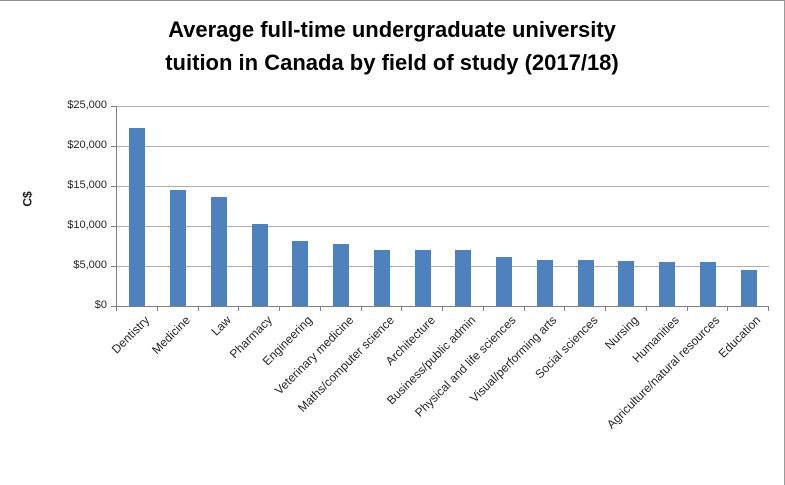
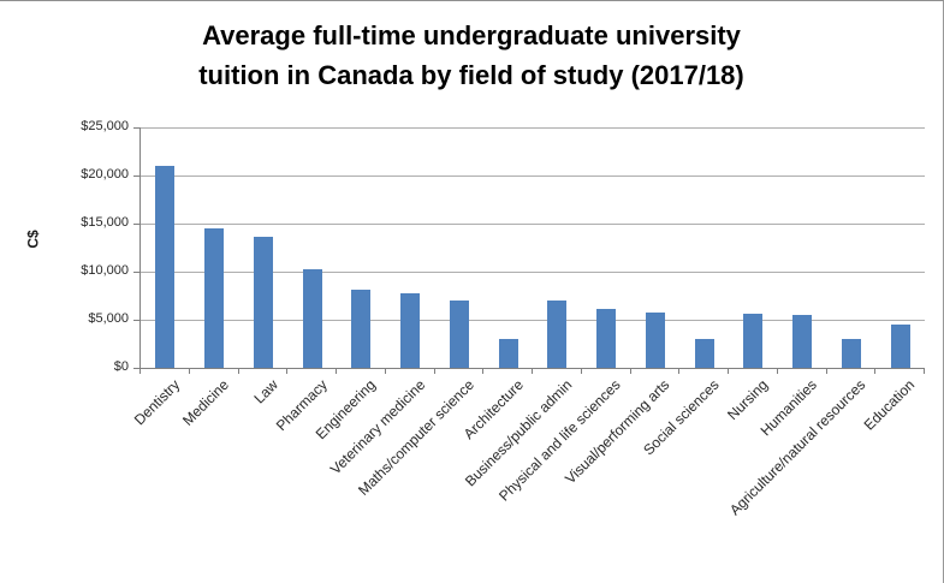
Dentistry: $22000 -> $21000
Architecture: $7000 -> $3000
Social sciences: $6000 -> $3000
Agriculture/natural resources: $6000 -> $3000
